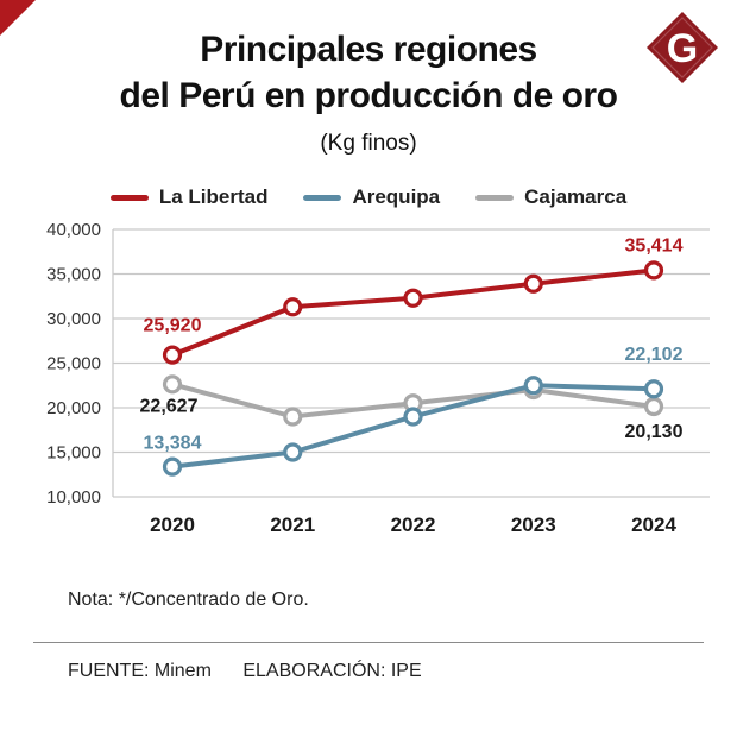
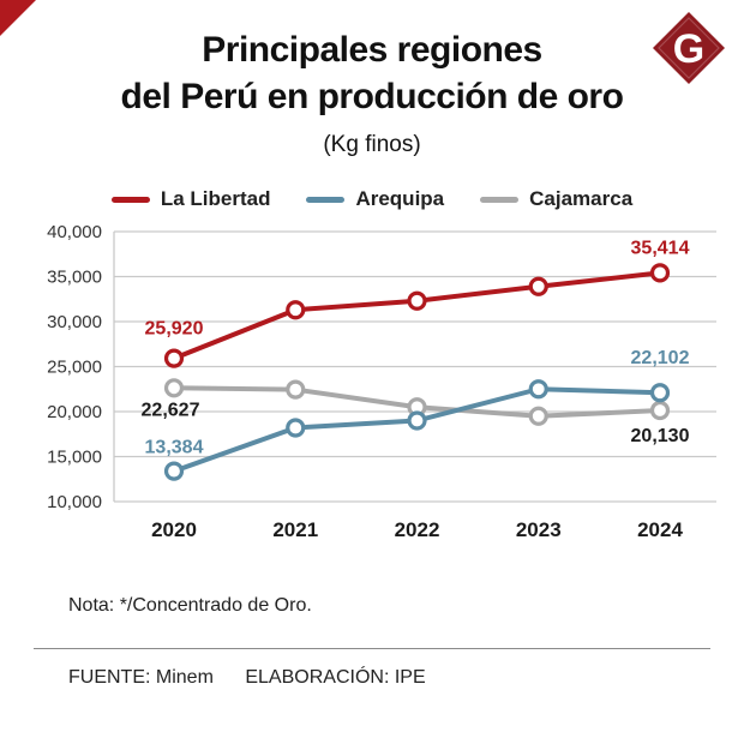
Arequipa/2021: 15000 -> 18000
Cajamarca/2021: 19000 -> 22000
Cajamarca/2023: 22000 -> 20000
